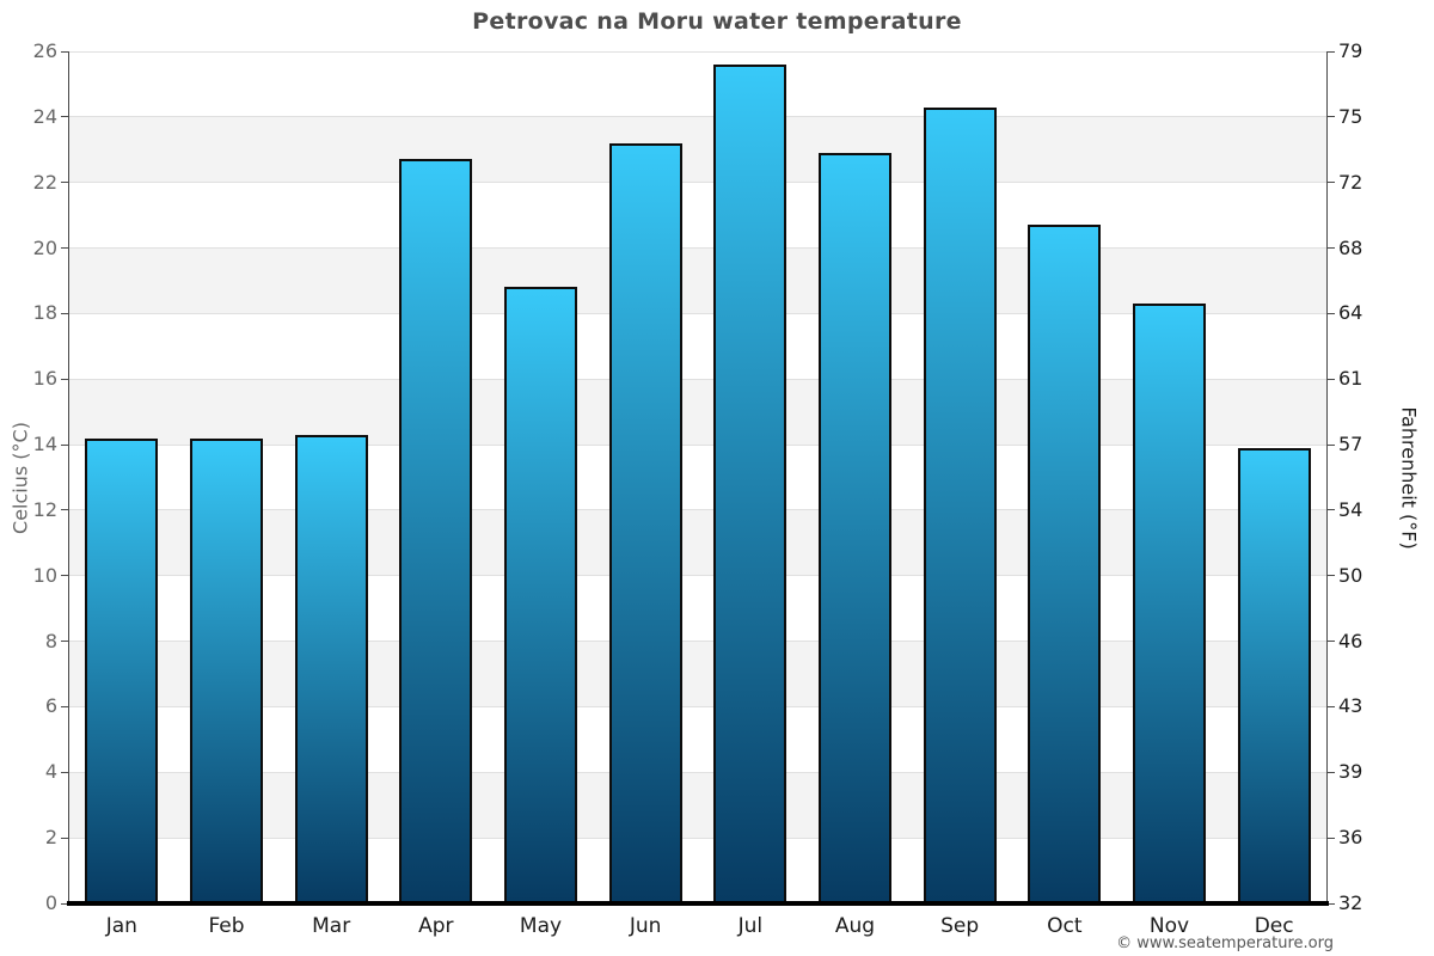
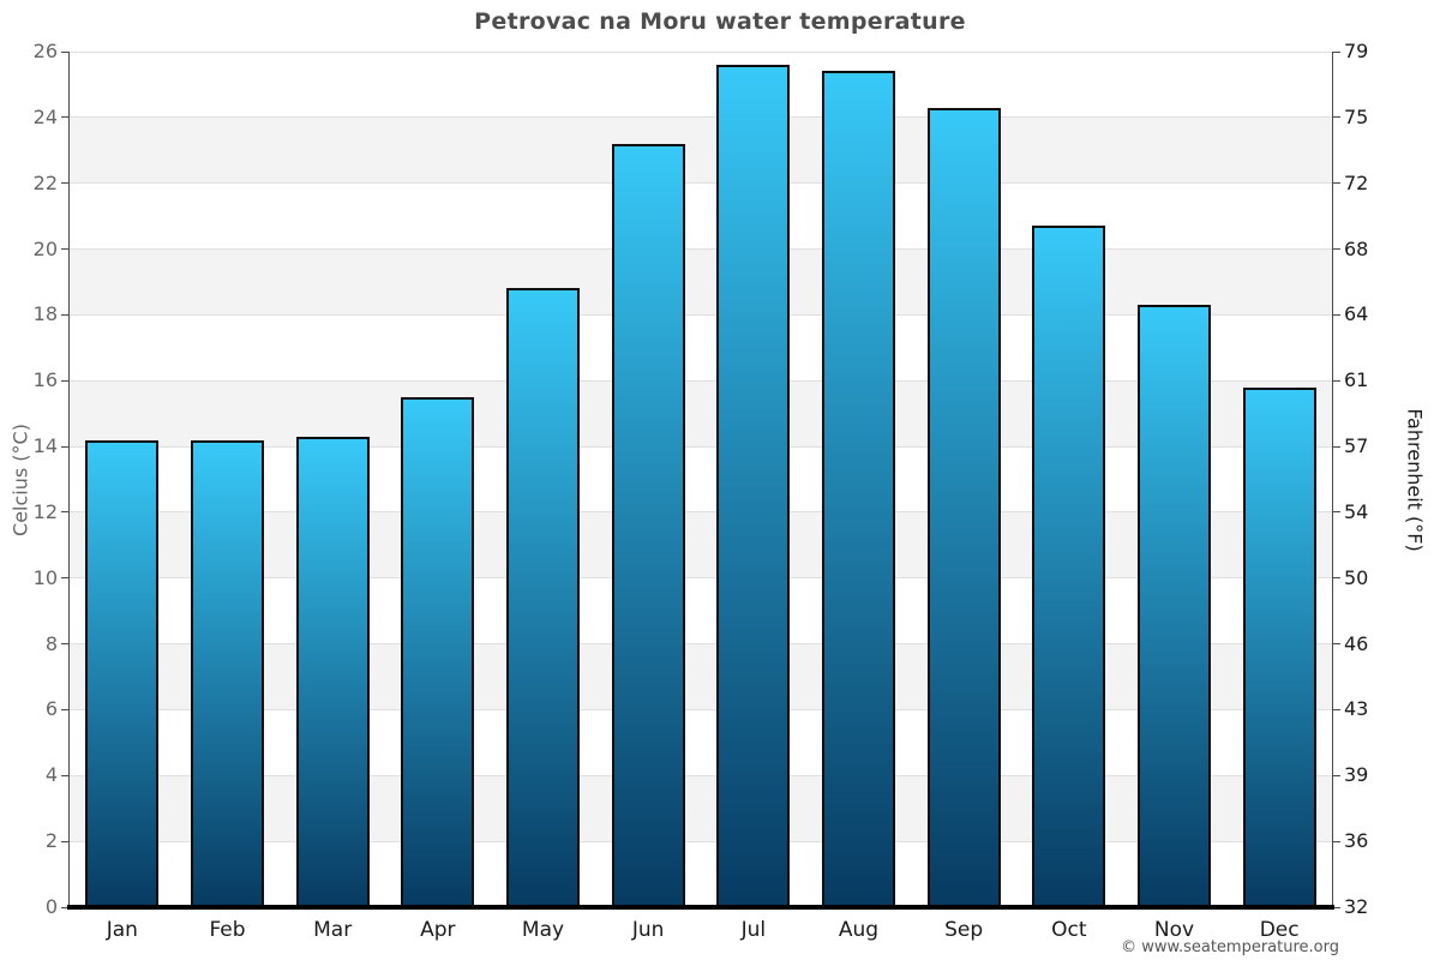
Apr: 22.7 -> 15.5
Aug: 22.9 -> 25.4
Dec: 13.9 -> 15.8
